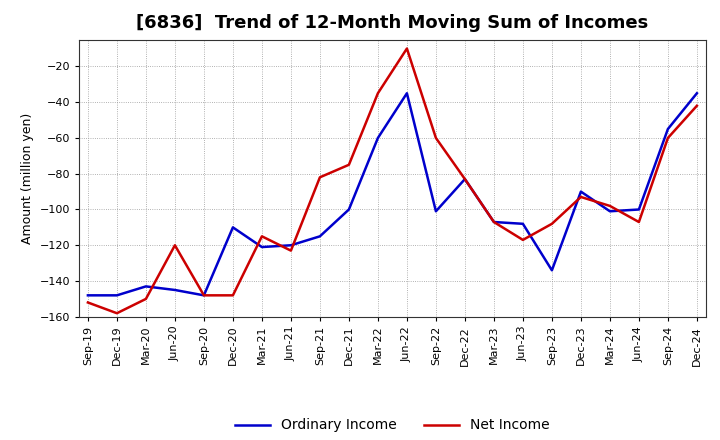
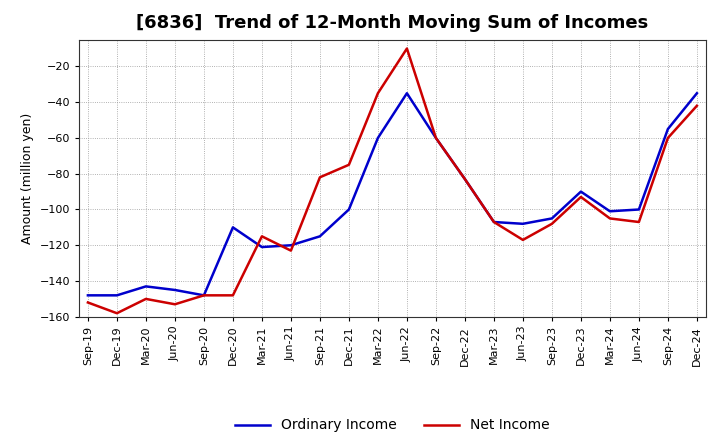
Net Income/Jun-20: -120 -> -153
Ordinary Income/Sep-22: -101 -> -60
Ordinary Income/Sep-23: -134 -> -105
Net Income/Mar-24: -98 -> -105
